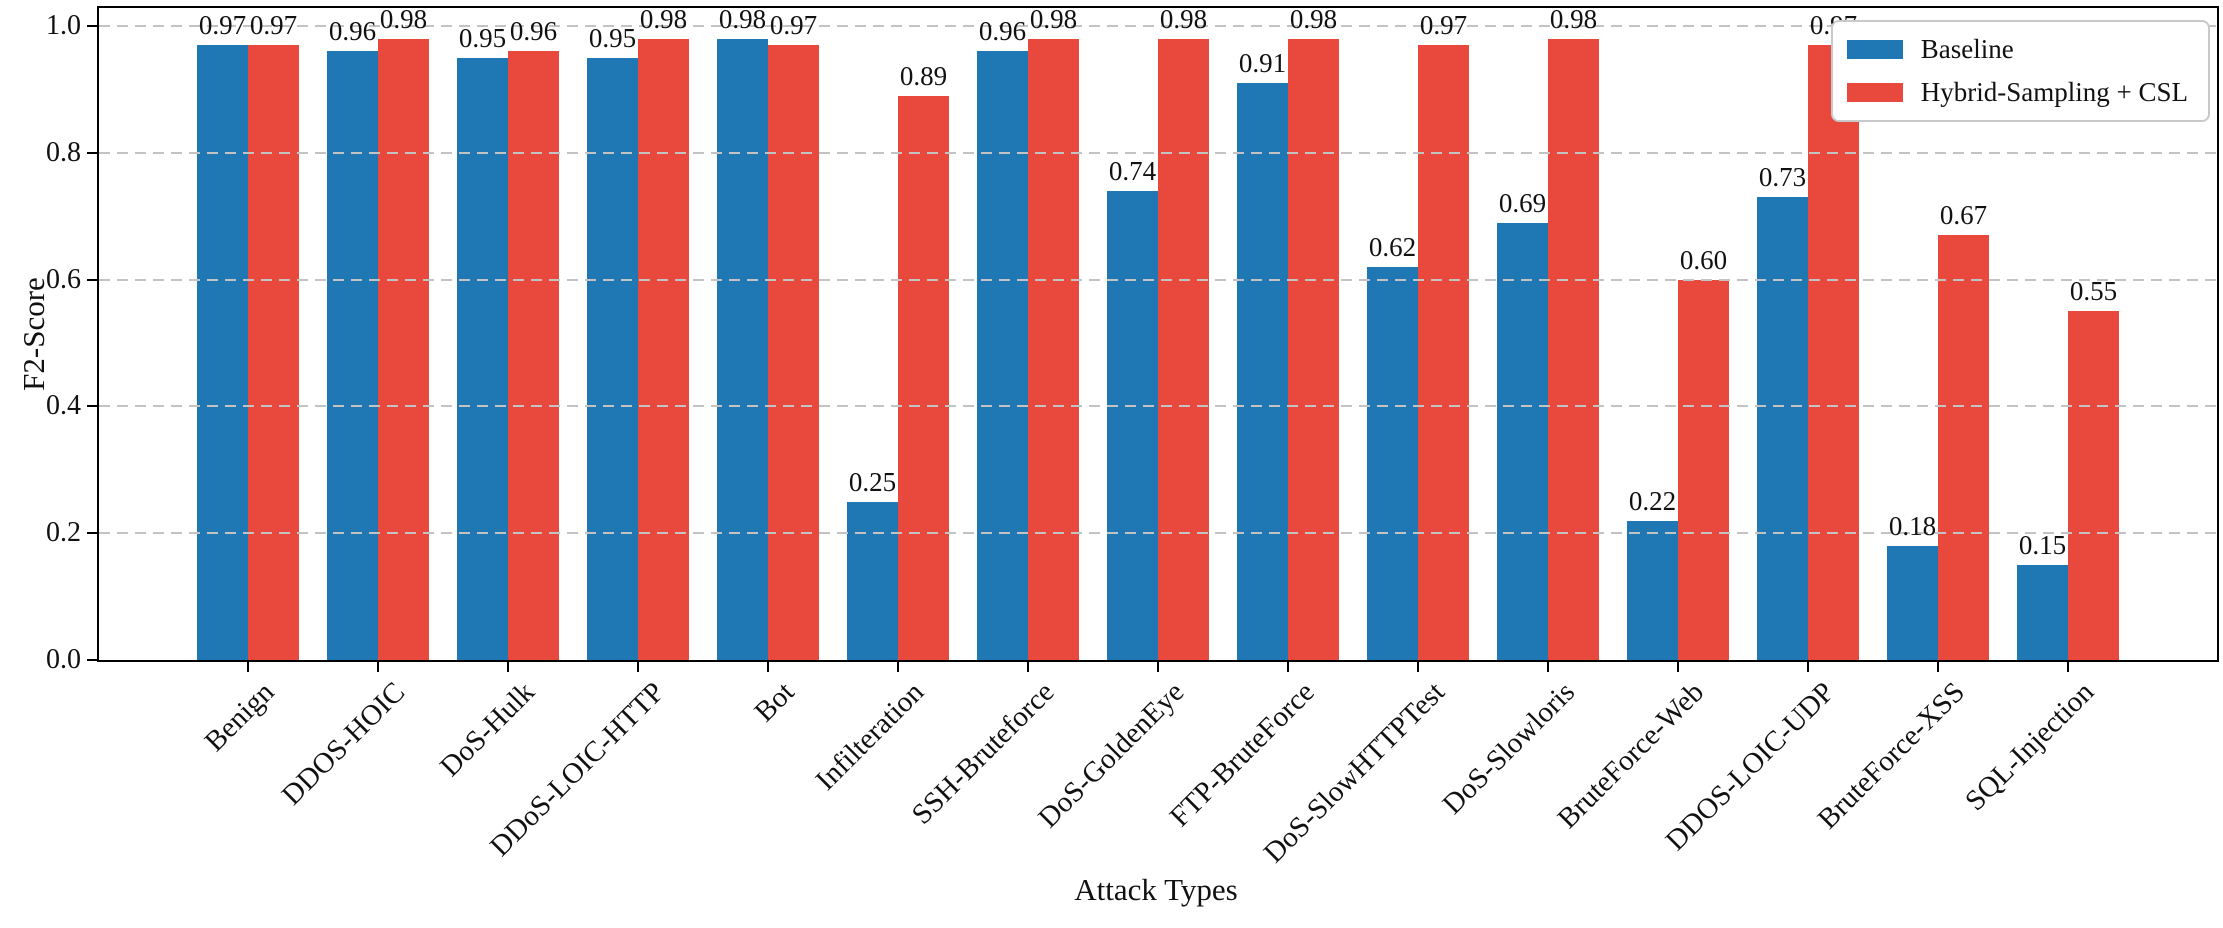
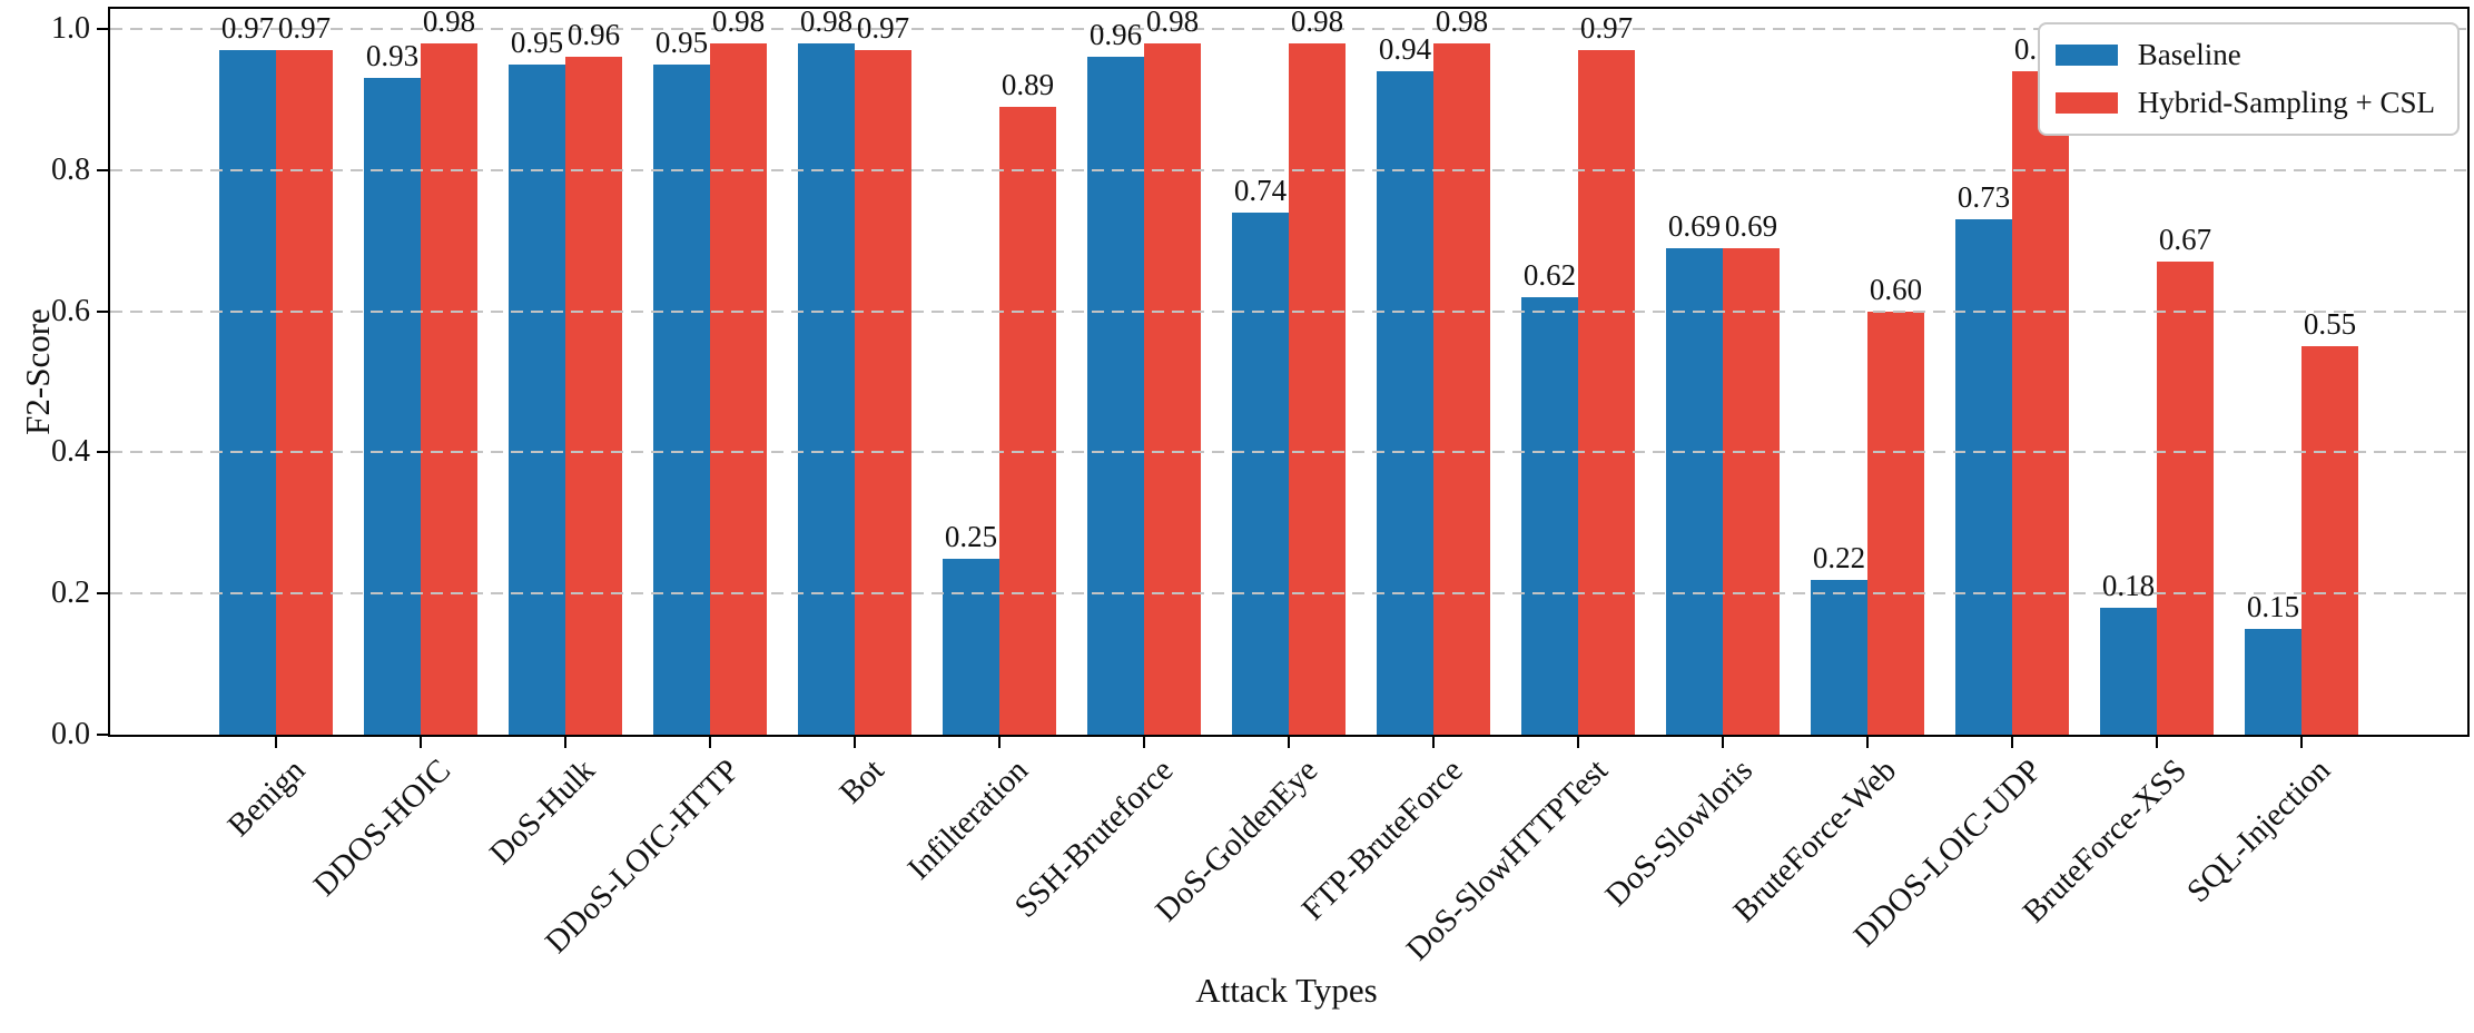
Baseline/DDOS-HOIC: 0.96 -> 0.93
Baseline/FTP-BruteForce: 0.91 -> 0.94
Hybrid-Sampling + CSL/DoS-Slowloris: 0.98 -> 0.69
Hybrid-Sampling + CSL/DDOS-LOIC-UDP: 0.97 -> 0.94
